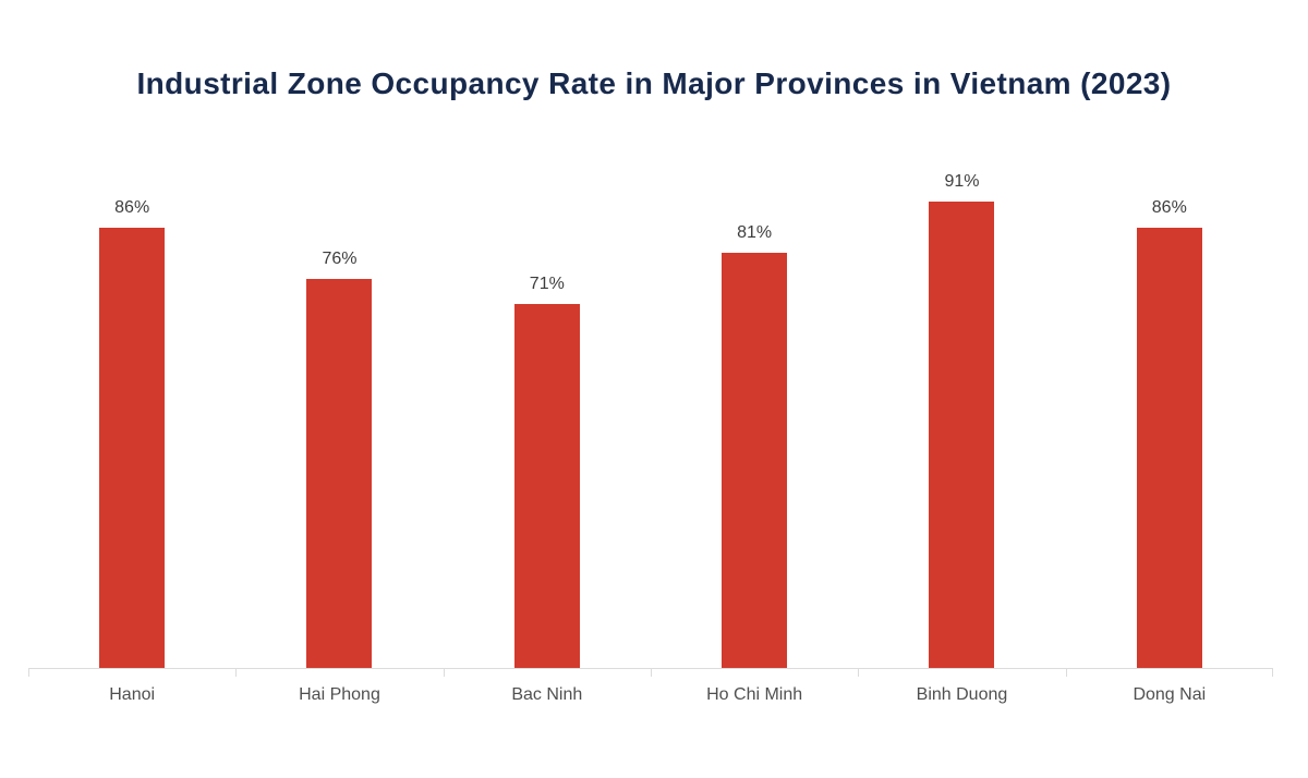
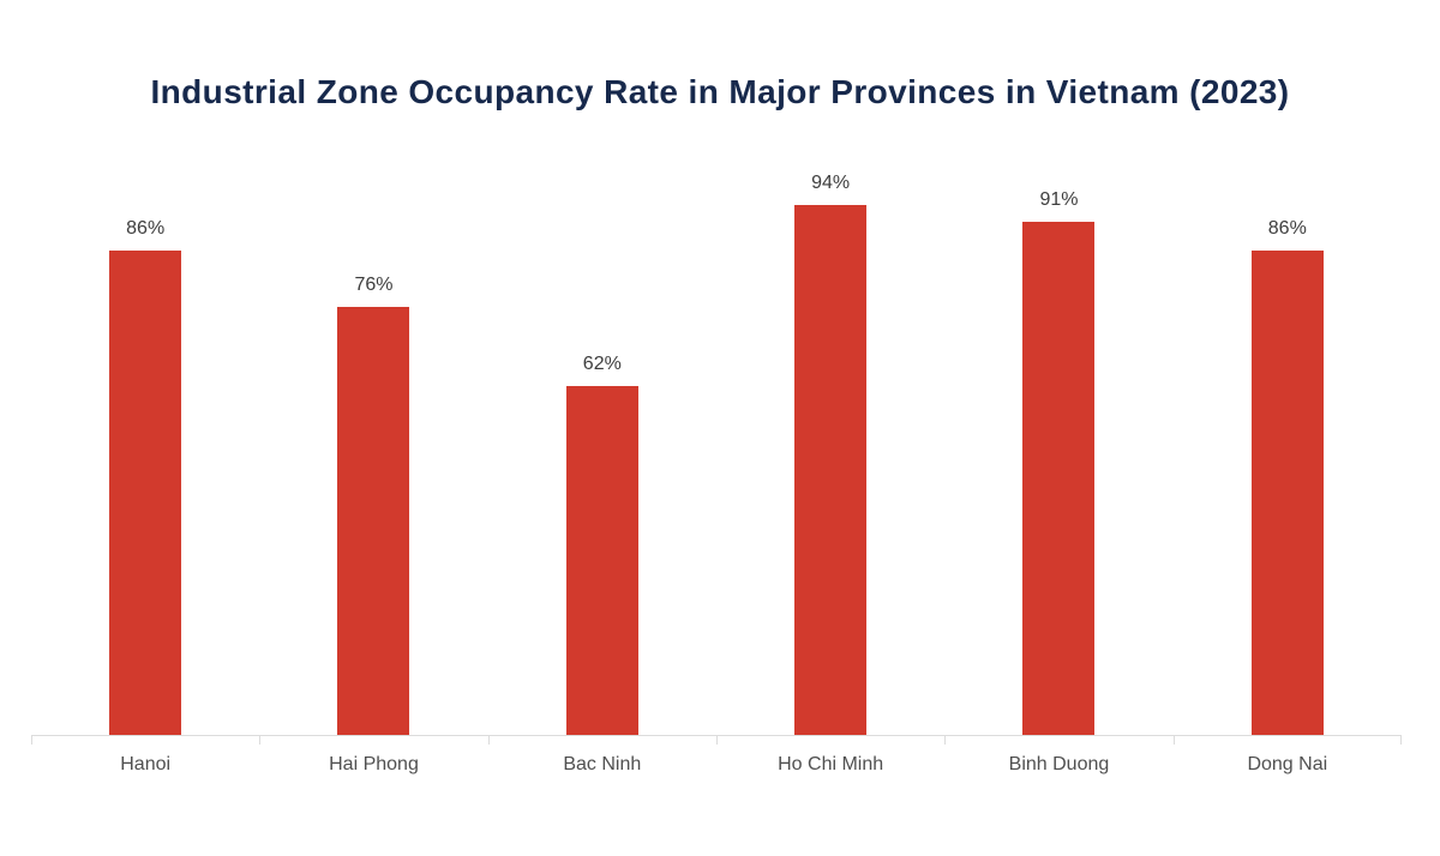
Bac Ninh: 71% -> 62%
Ho Chi Minh: 81% -> 94%
